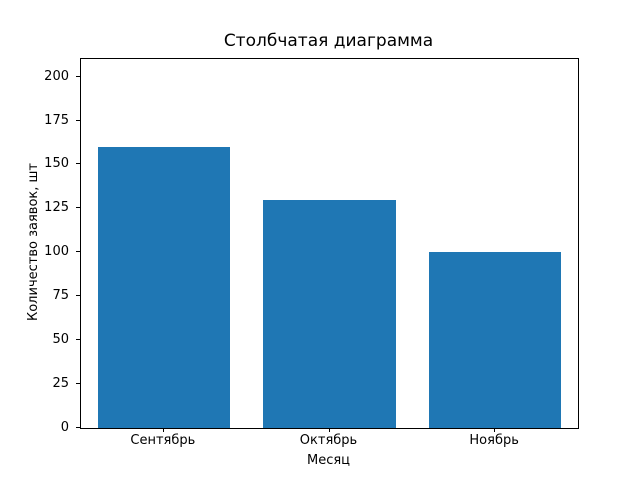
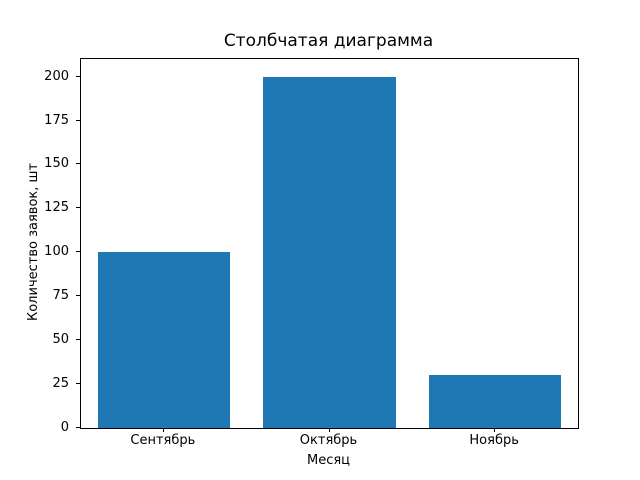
Сентябрь: 160 -> 100
Октябрь: 130 -> 200
Ноябрь: 100 -> 30
